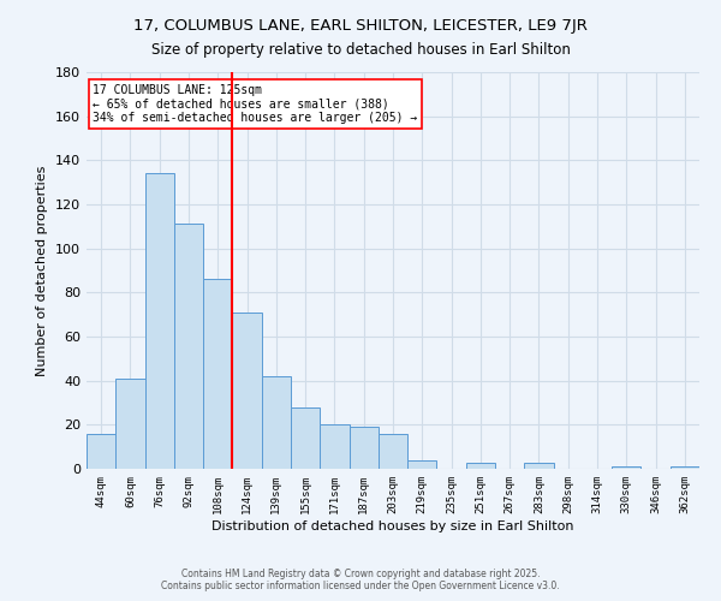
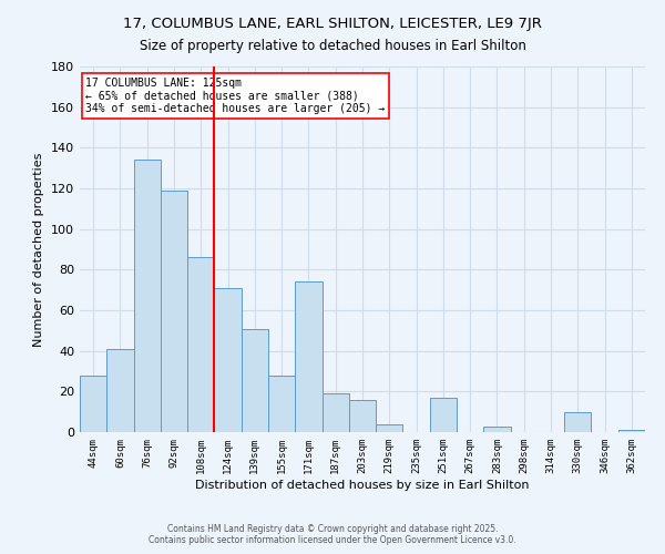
44sqm: 16 -> 28
92sqm: 111 -> 119
139sqm: 42 -> 51
171sqm: 20 -> 74
251sqm: 3 -> 17
330sqm: 1 -> 10
